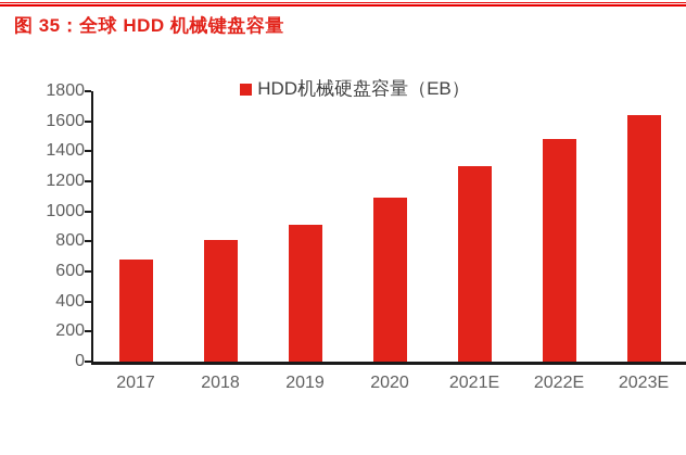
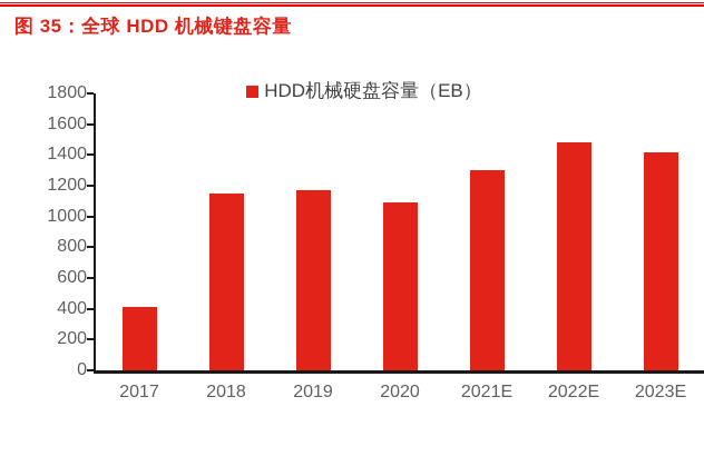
2017: 680 -> 410
2018: 810 -> 1150
2019: 910 -> 1170
2023E: 1640 -> 1420
